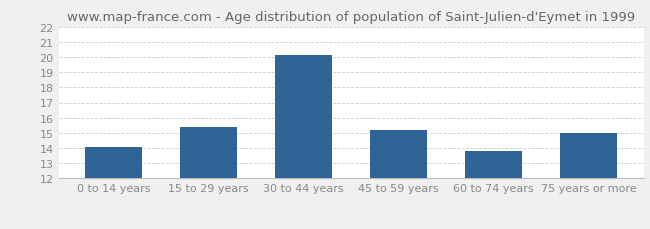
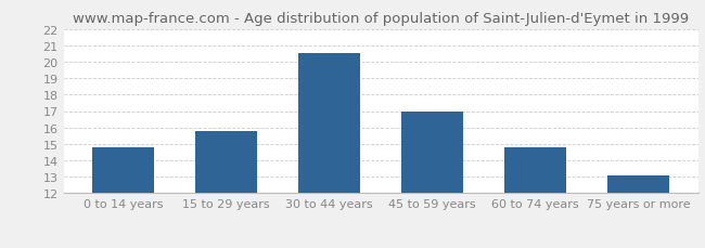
0 to 14 years: 14.1 -> 14.8
15 to 29 years: 15.4 -> 15.8
30 to 44 years: 20.1 -> 20.5
45 to 59 years: 15.2 -> 17.0
60 to 74 years: 13.8 -> 14.8
75 years or more: 15.0 -> 13.1
